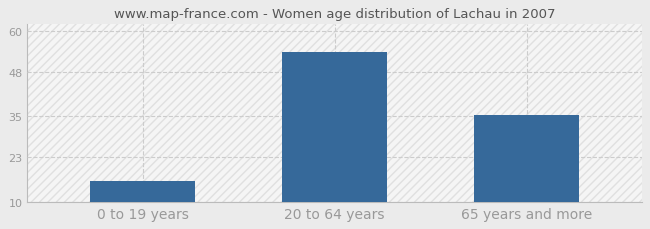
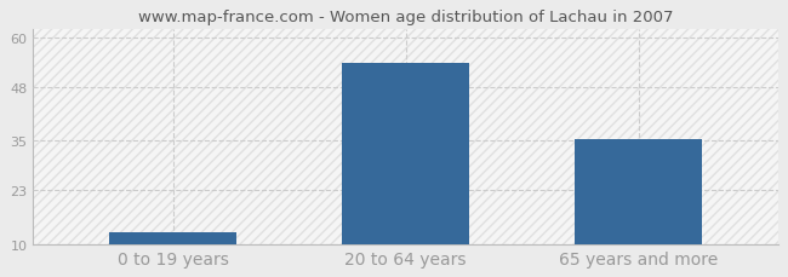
0 to 19 years: 16.0 -> 13.0
